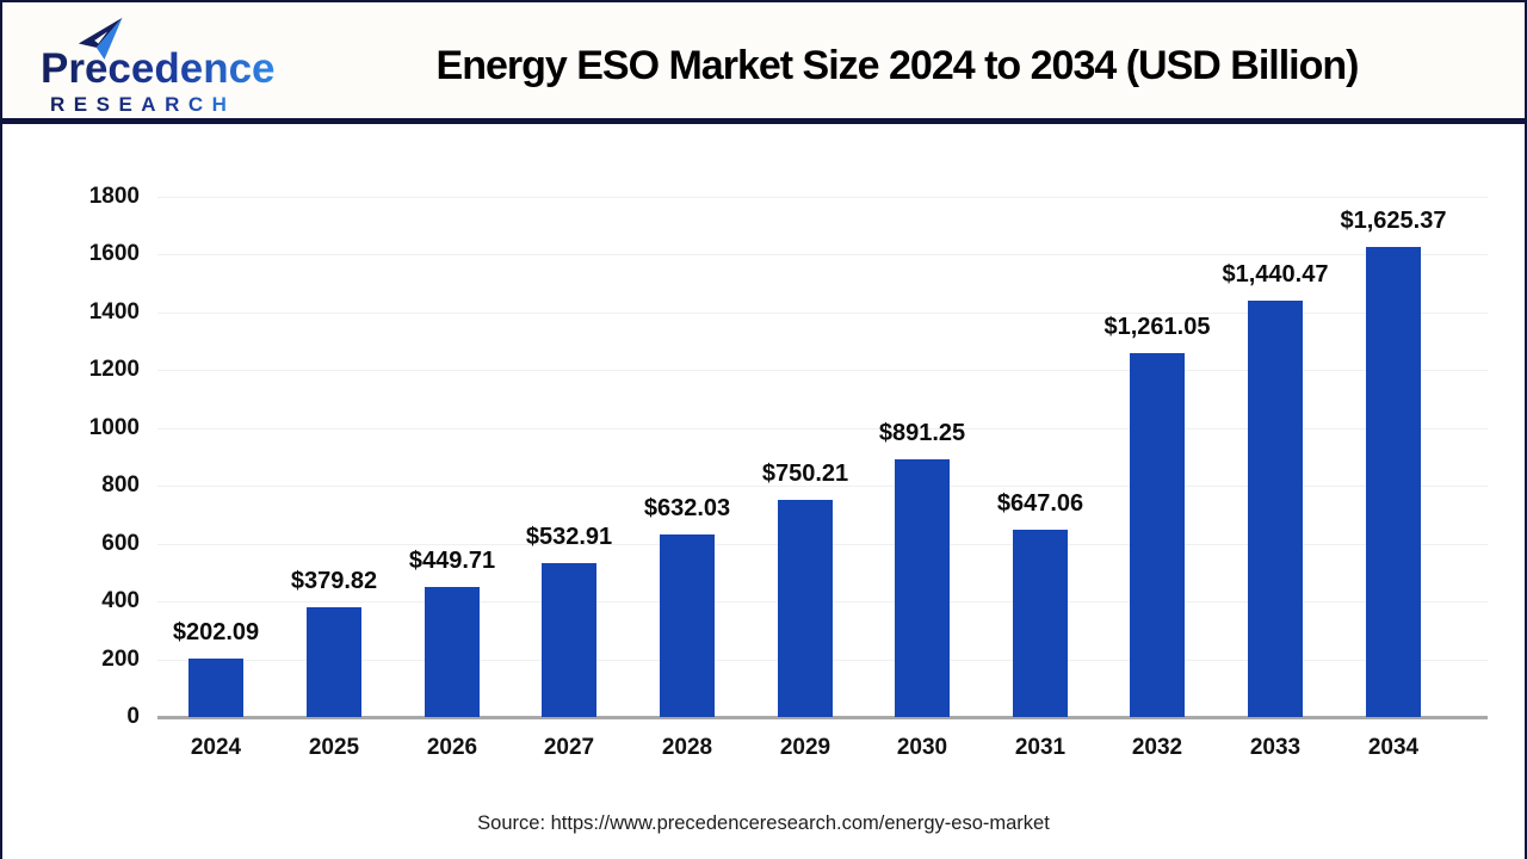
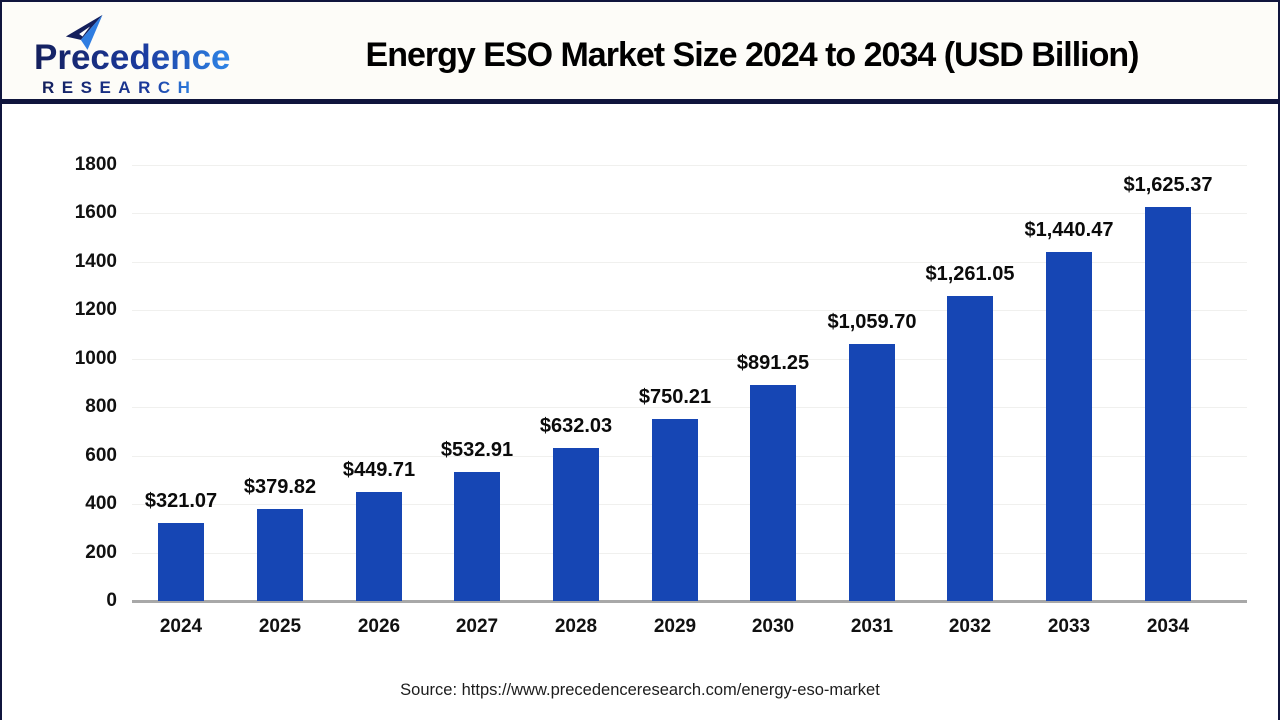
2024: $202.09 -> $321.07
2031: $647.06 -> $1,059.70
